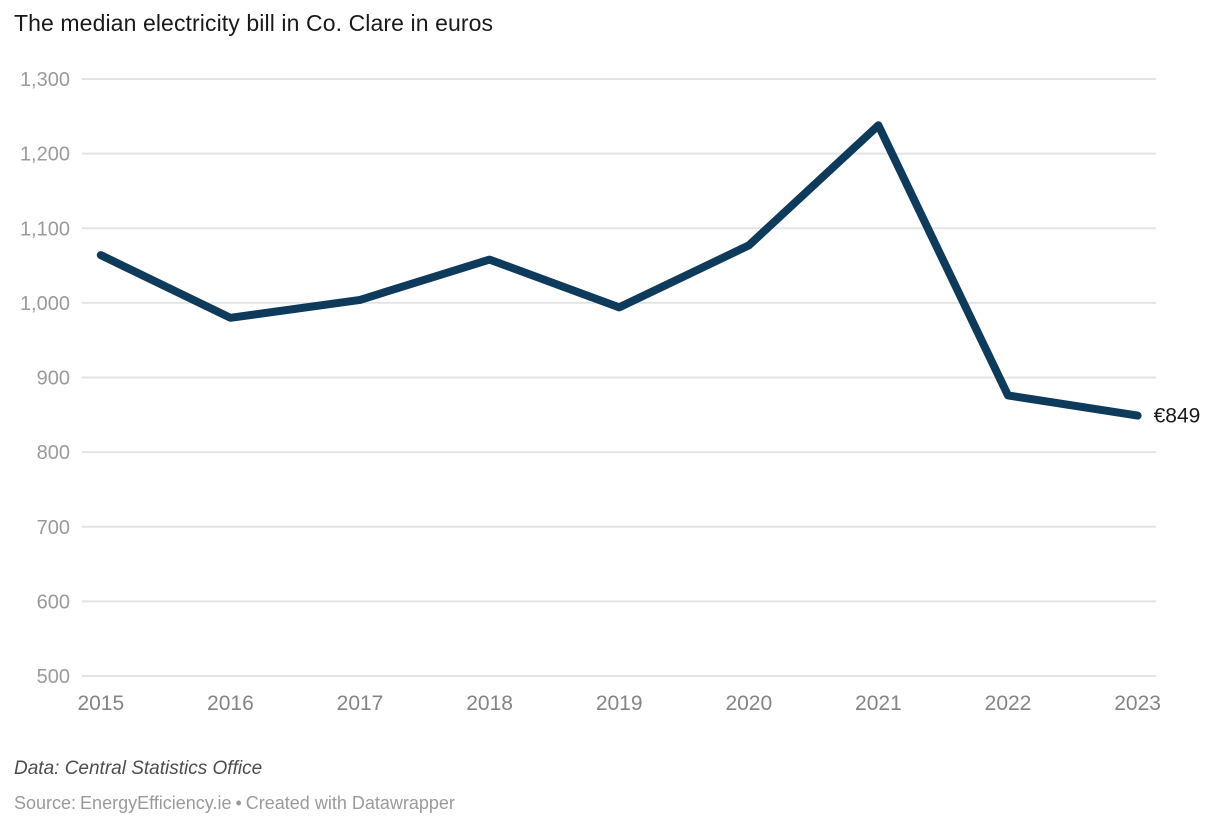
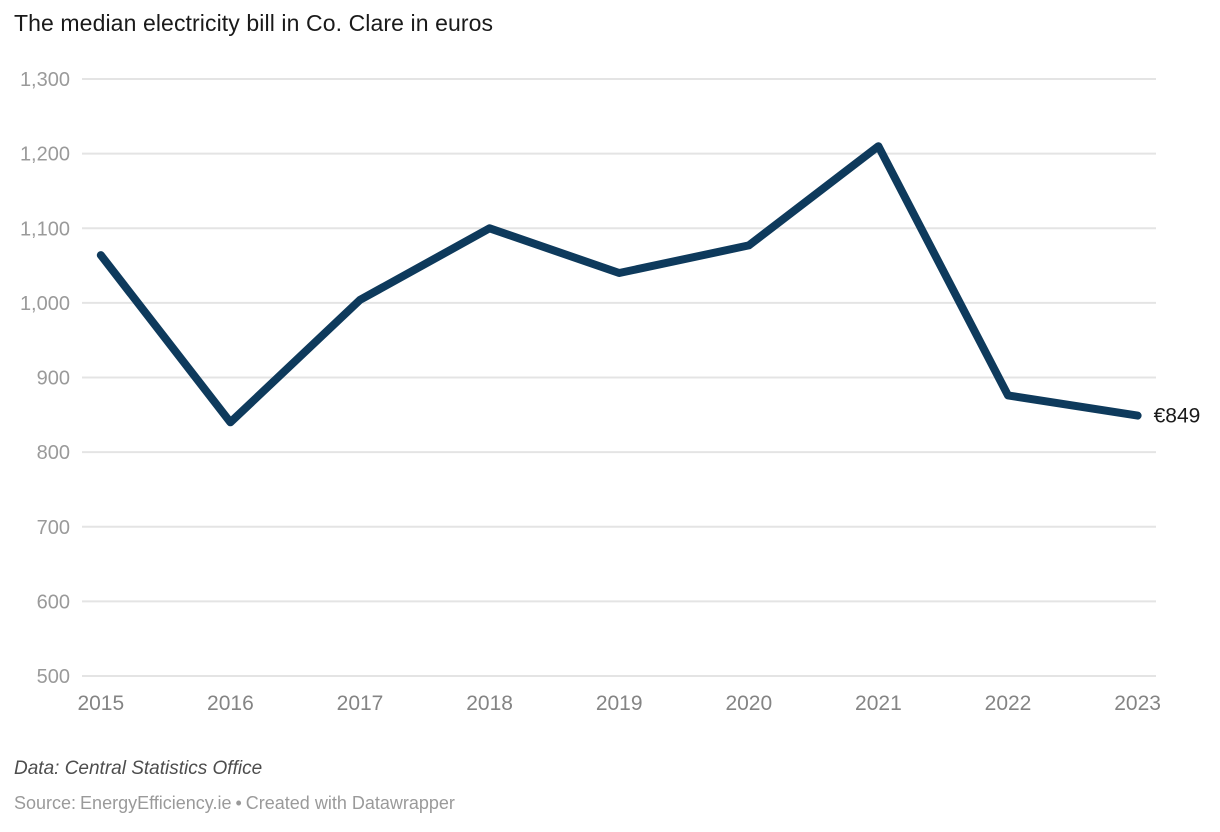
2016: 980 -> 840
2018: 1060 -> 1100
2019: 990 -> 1040
2021: 1240 -> 1210
